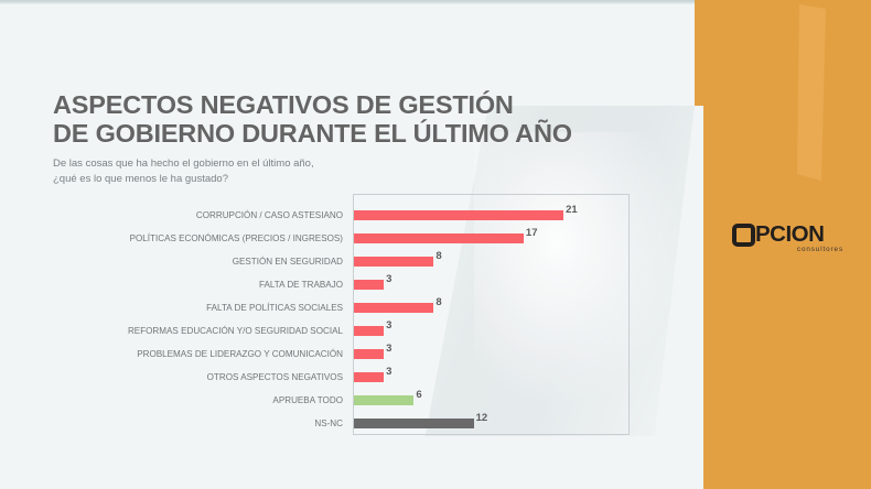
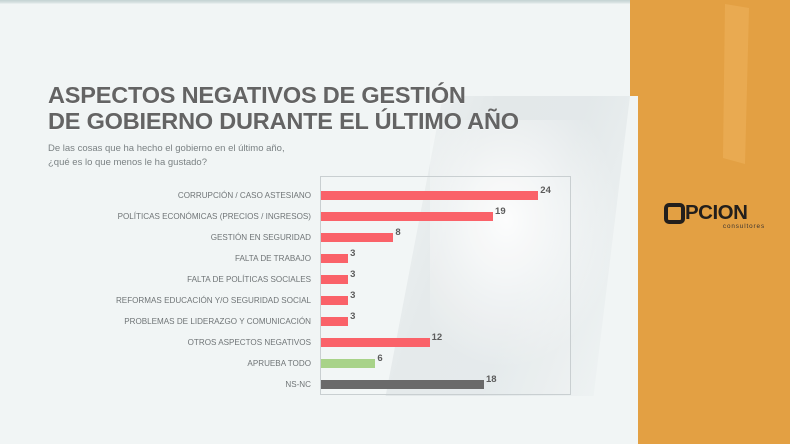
CORRUPCIÓN / CASO ASTESIANO: 21 -> 24
POLÍTICAS ECONÓMICAS (PRECIOS / INGRESOS): 17 -> 19
FALTA DE POLÍTICAS SOCIALES: 8 -> 3
OTROS ASPECTOS NEGATIVOS: 3 -> 12
NS-NC: 12 -> 18
